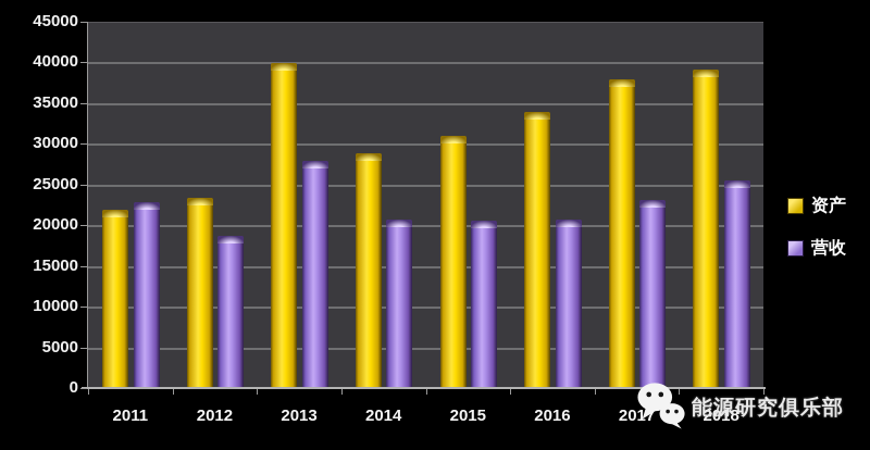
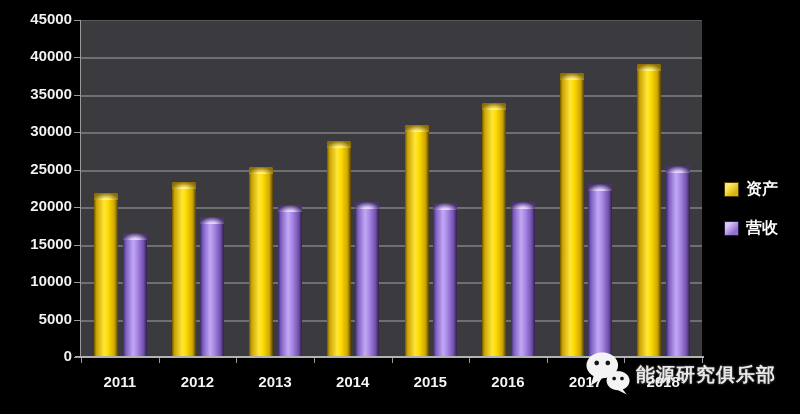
营收/2011: 23000 -> 17000
资产/2013: 40000 -> 26000
营收/2013: 28000 -> 20000
